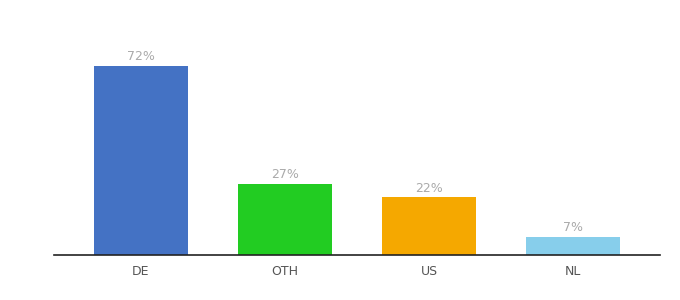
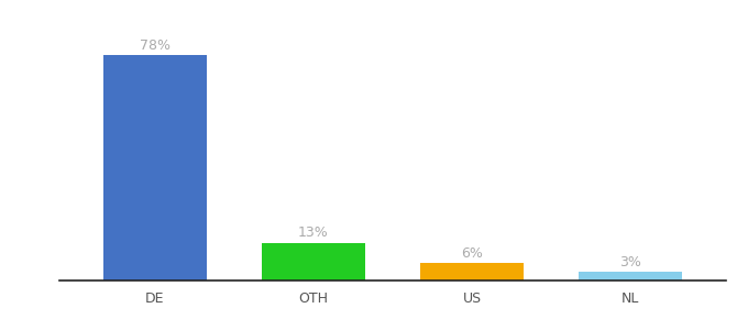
DE: 72% -> 78%
OTH: 27% -> 13%
US: 22% -> 6%
NL: 7% -> 3%
